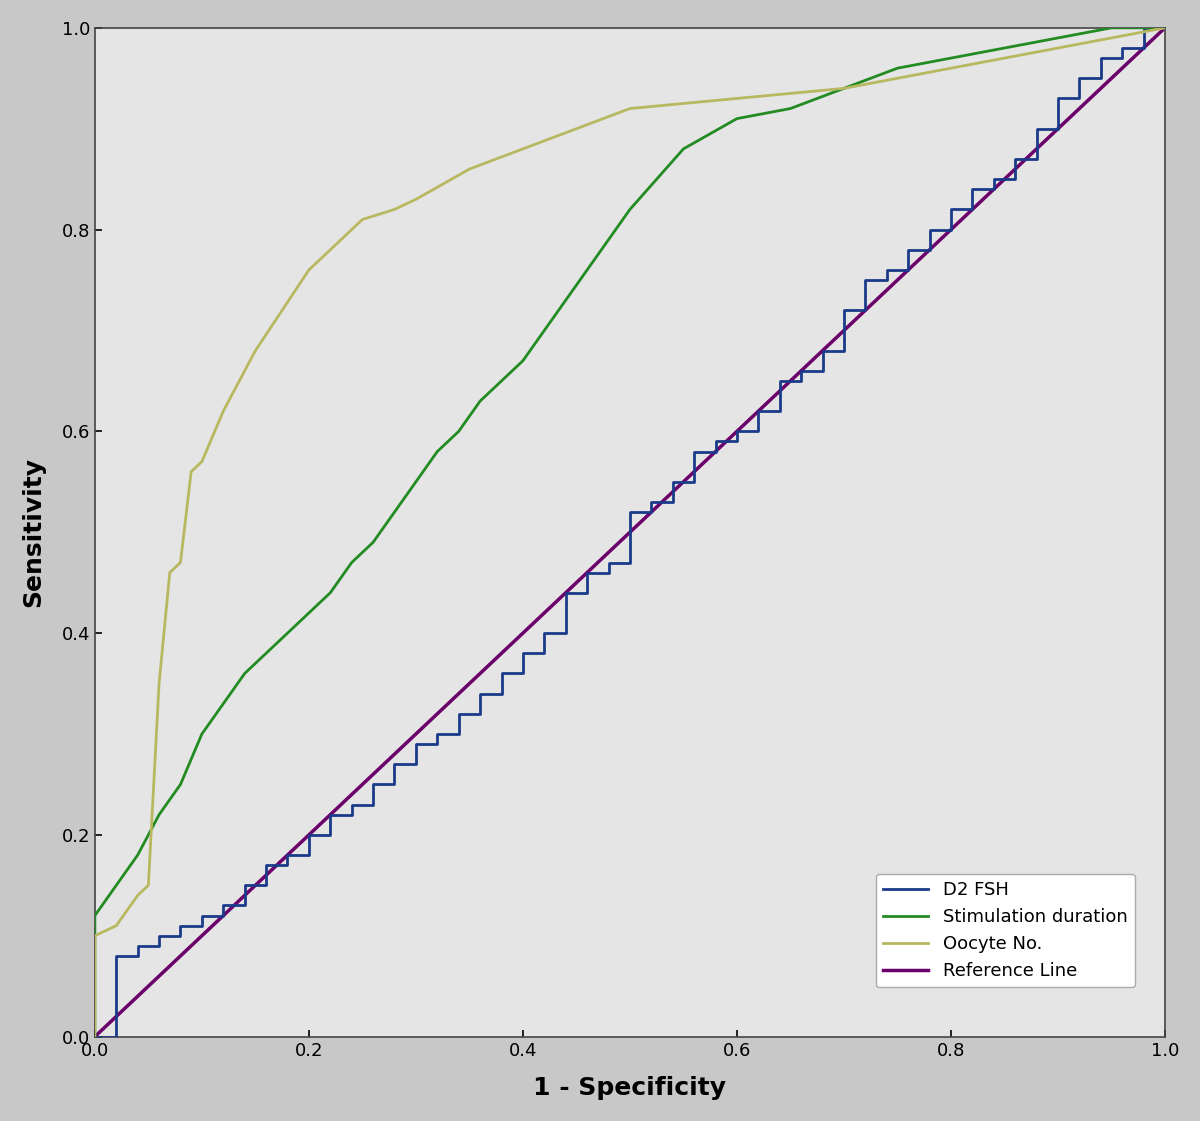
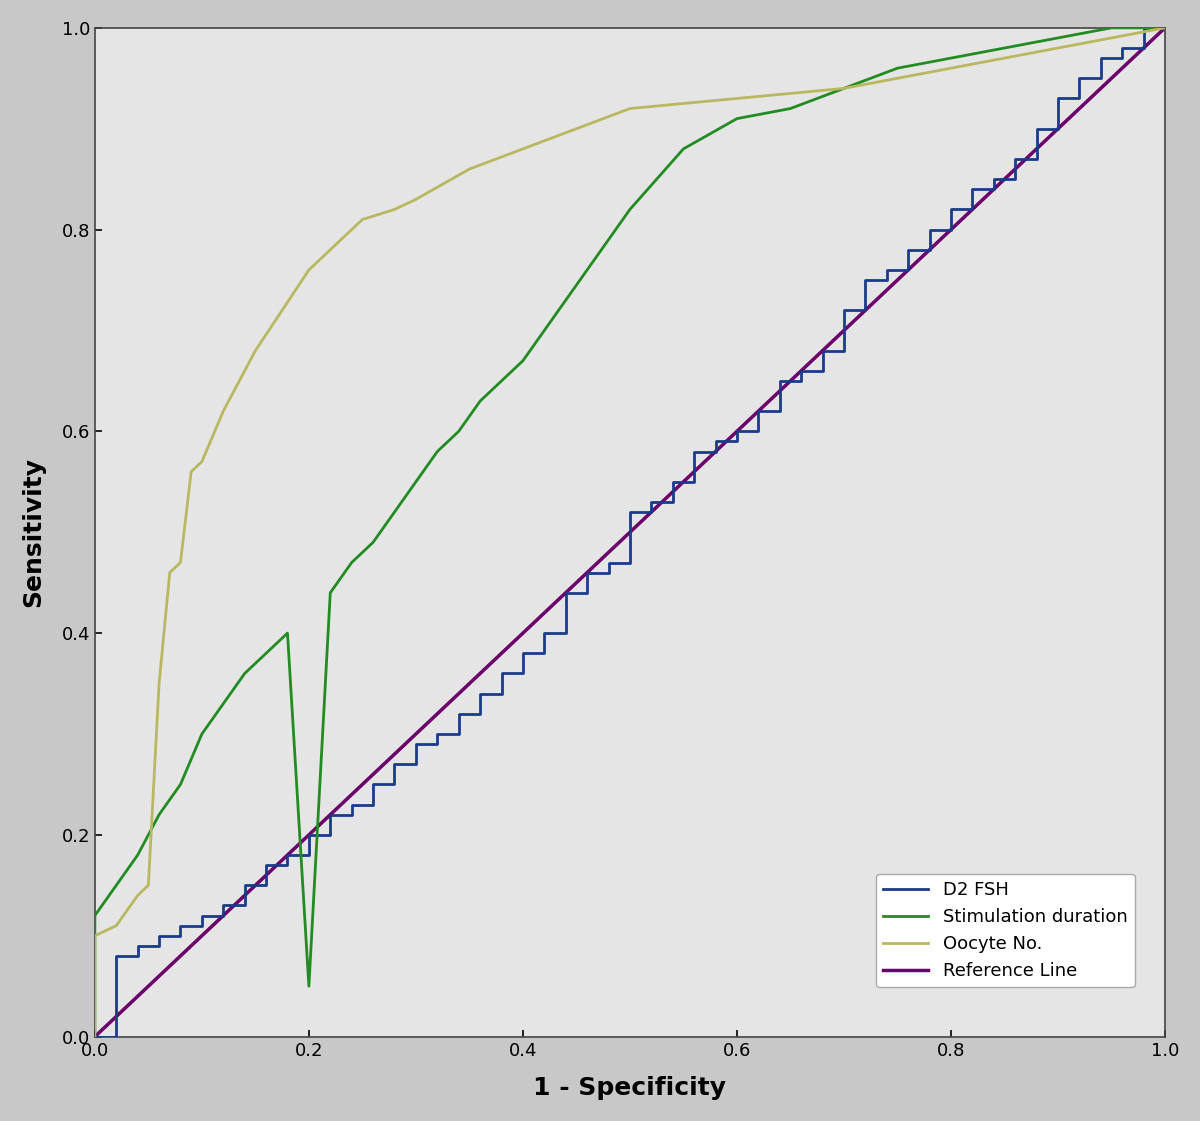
Stimulation duration/0.2: 0.42 -> 0.05
